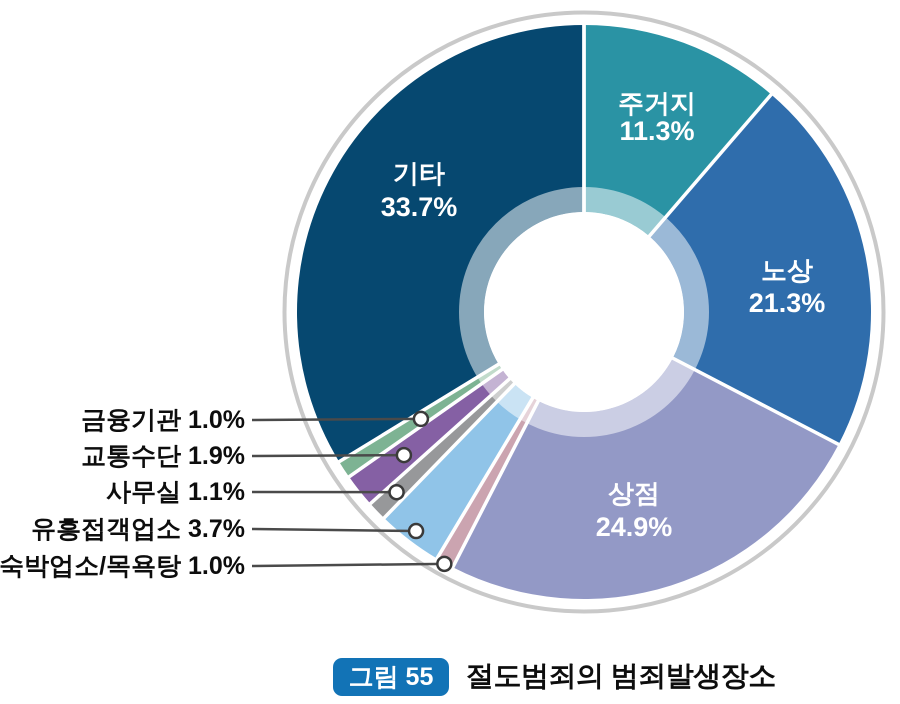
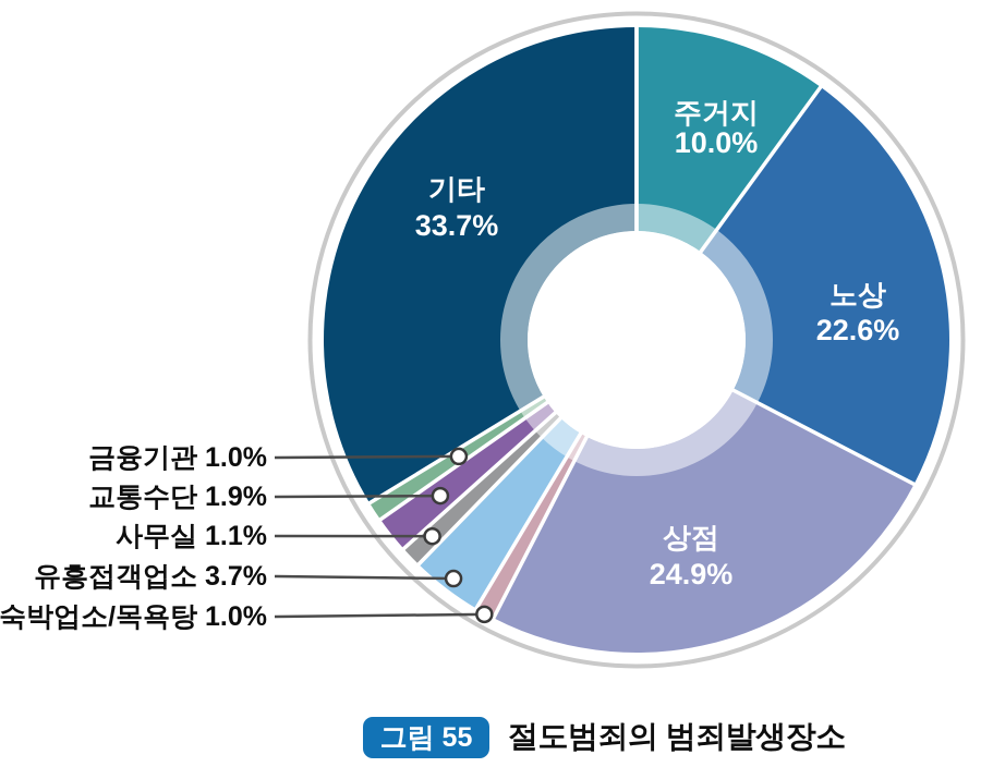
주거지: 11.3% -> 10.0%
노상: 21.3% -> 22.6%
